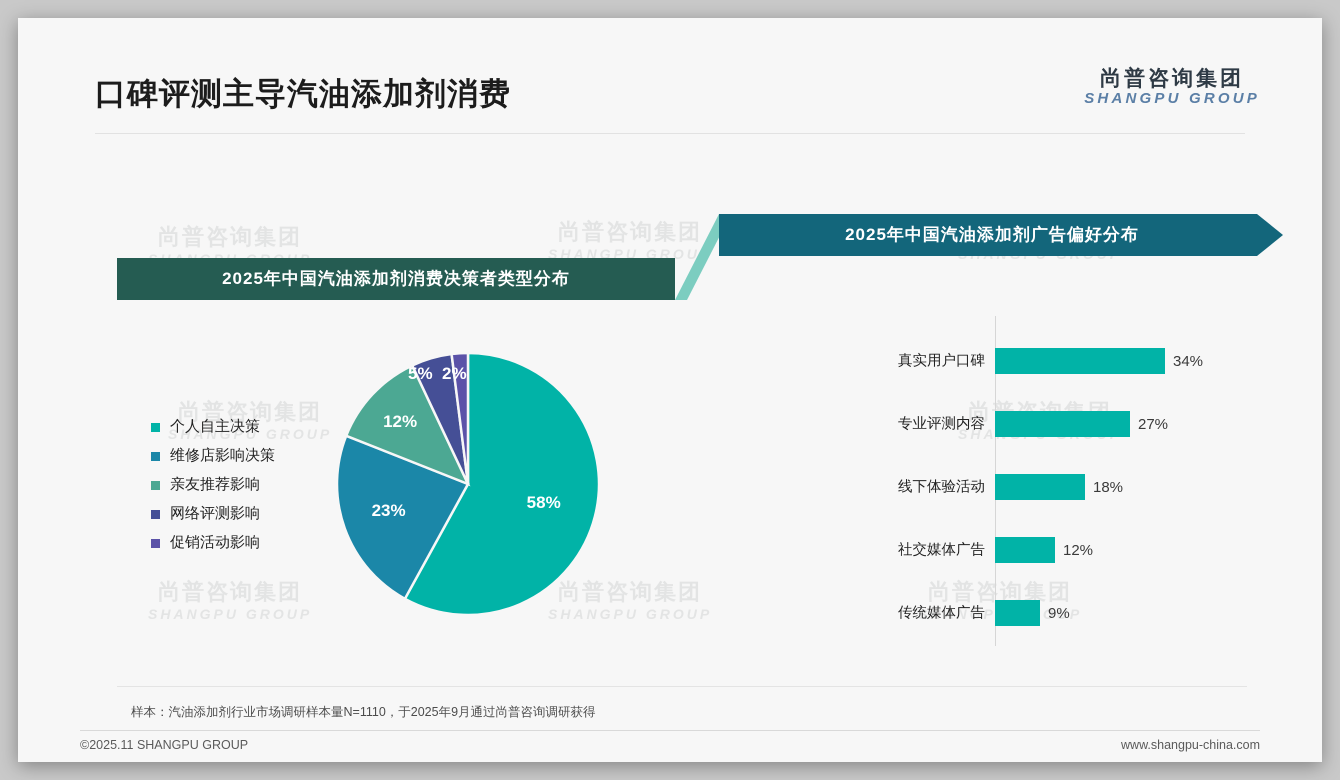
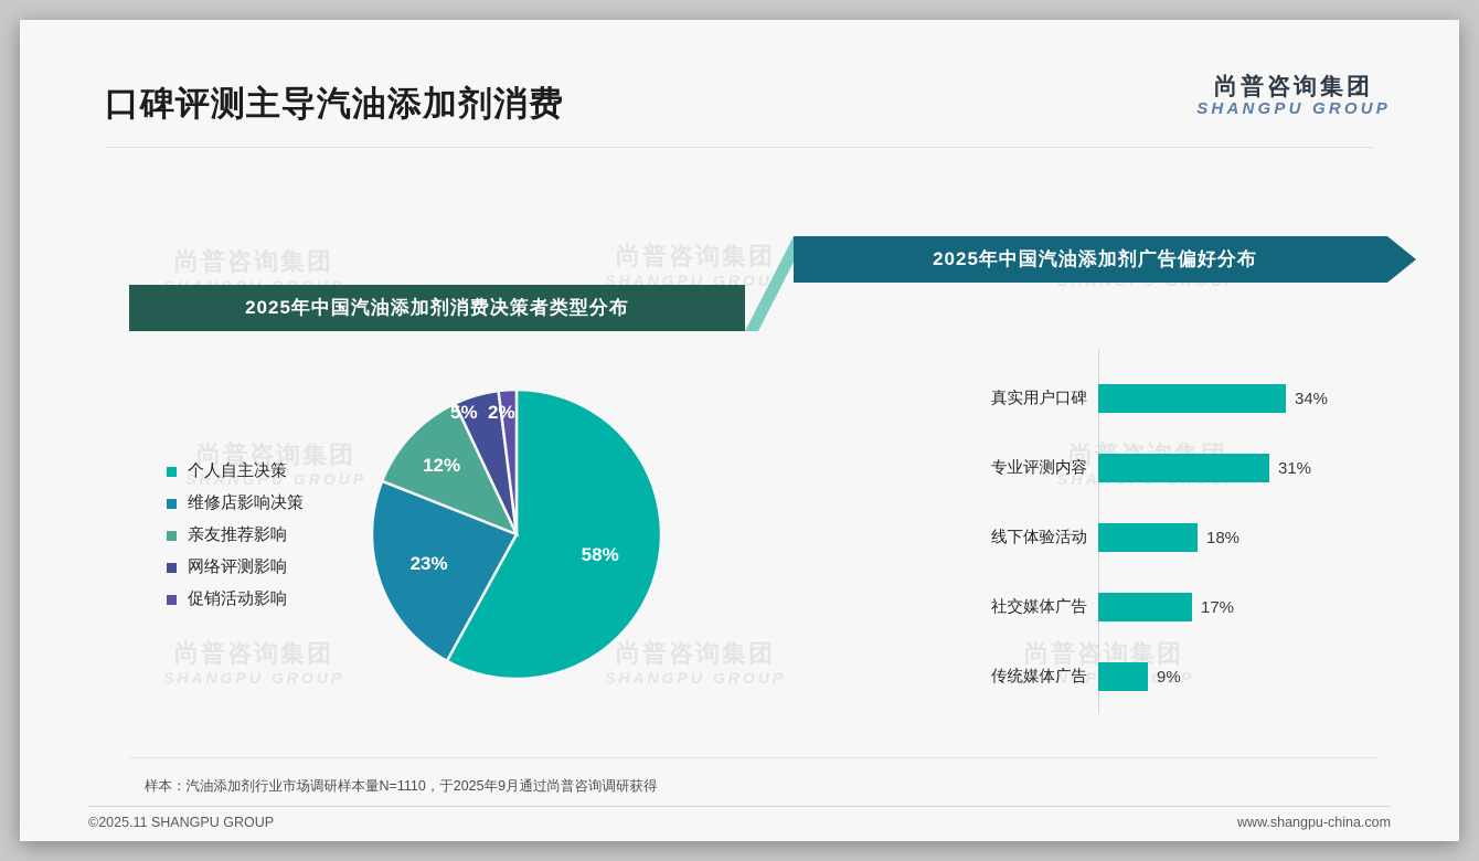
2025年中国汽油添加剂广告偏好分布/专业评测内容: 27% -> 31%
2025年中国汽油添加剂广告偏好分布/社交媒体广告: 12% -> 17%
